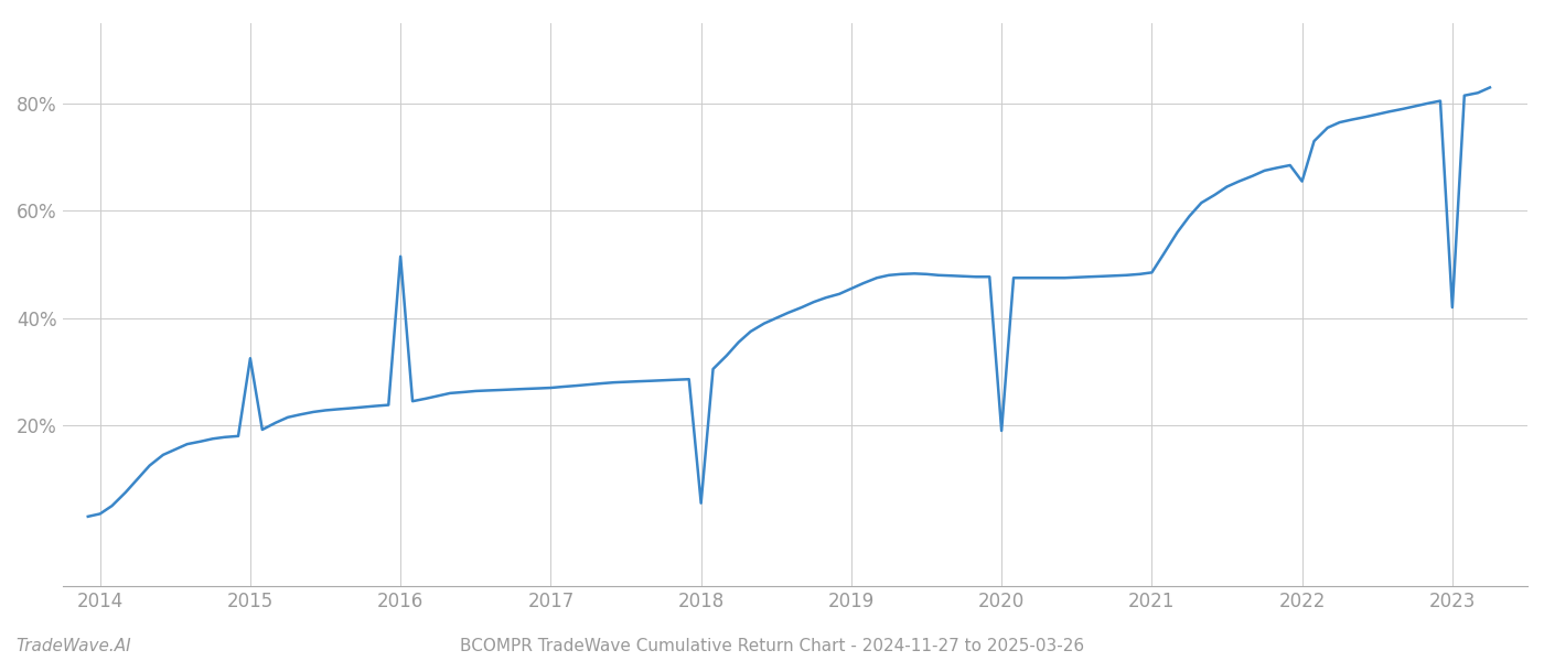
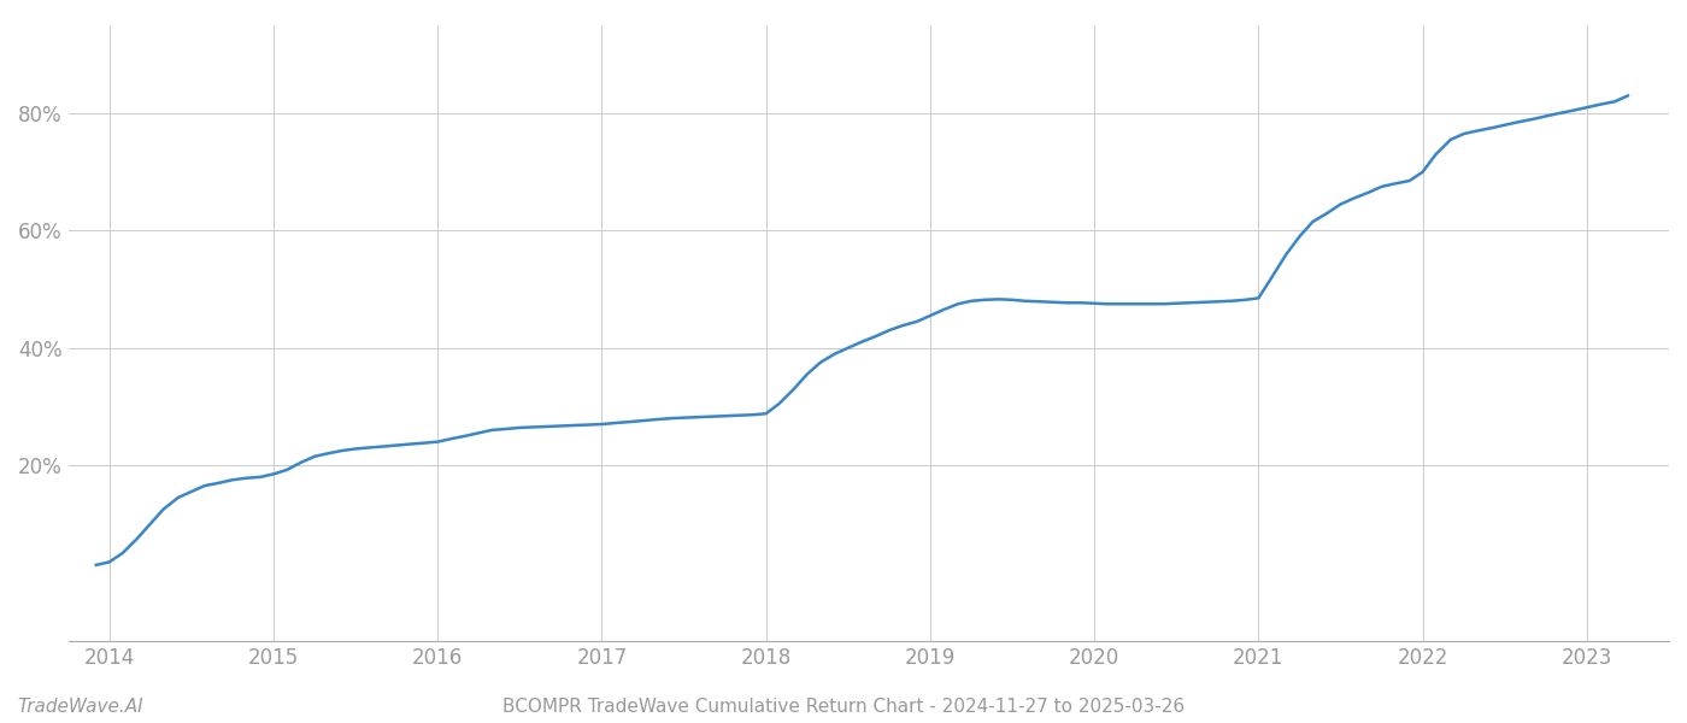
2015: 32.5% -> 18.5%
2016: 51.5% -> 24.0%
2018: 5.5% -> 28.8%
2020: 19.0% -> 47.6%
2022: 65.5% -> 70.0%
2023: 42.0% -> 81.0%
